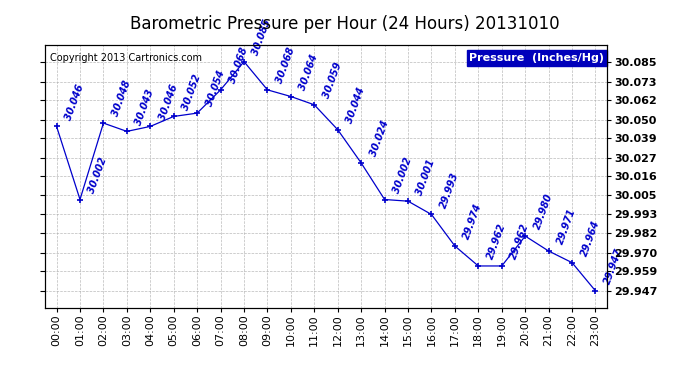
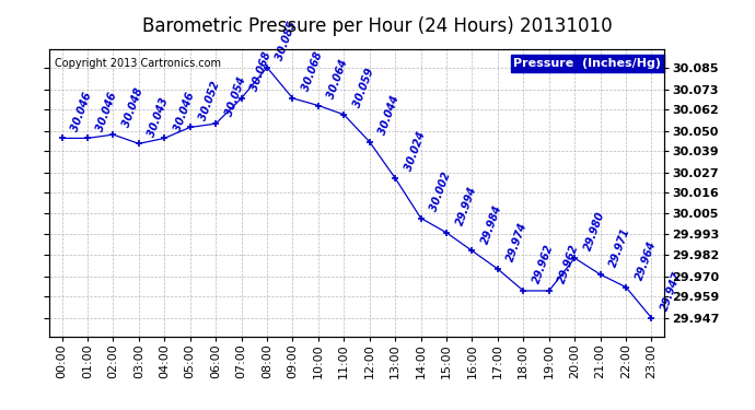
01:00: 30.002 -> 30.046
15:00: 30.001 -> 29.994
16:00: 29.993 -> 29.984
